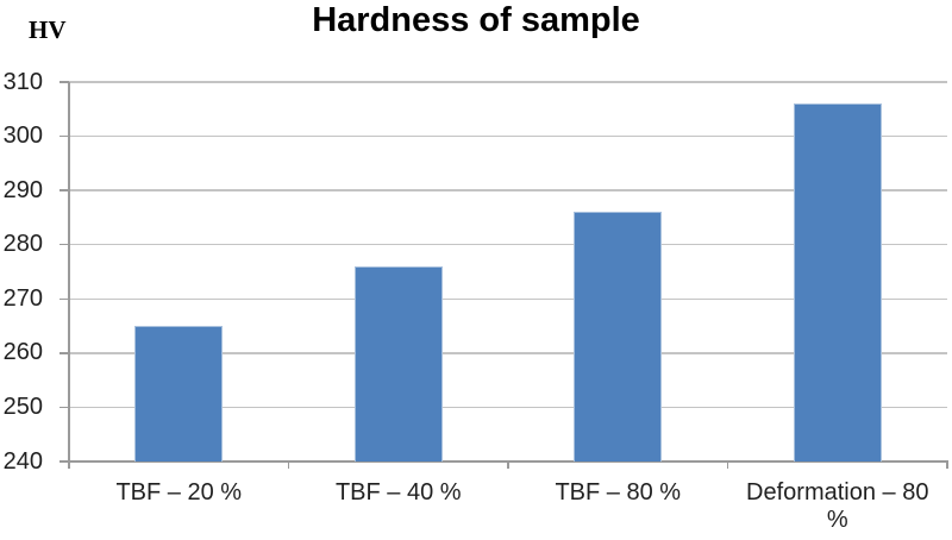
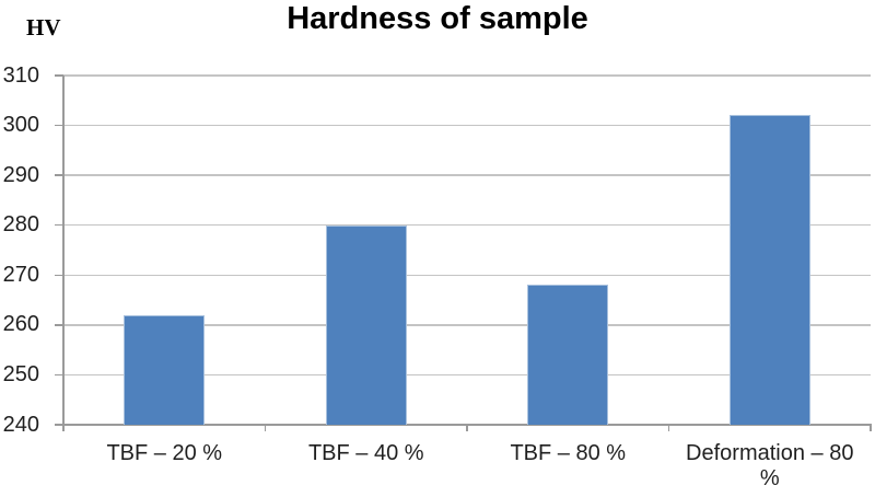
TBF – 20 %: 265 -> 262
TBF – 40 %: 276 -> 280
TBF – 80 %: 286 -> 268
Deformation – 80 %: 306 -> 302
